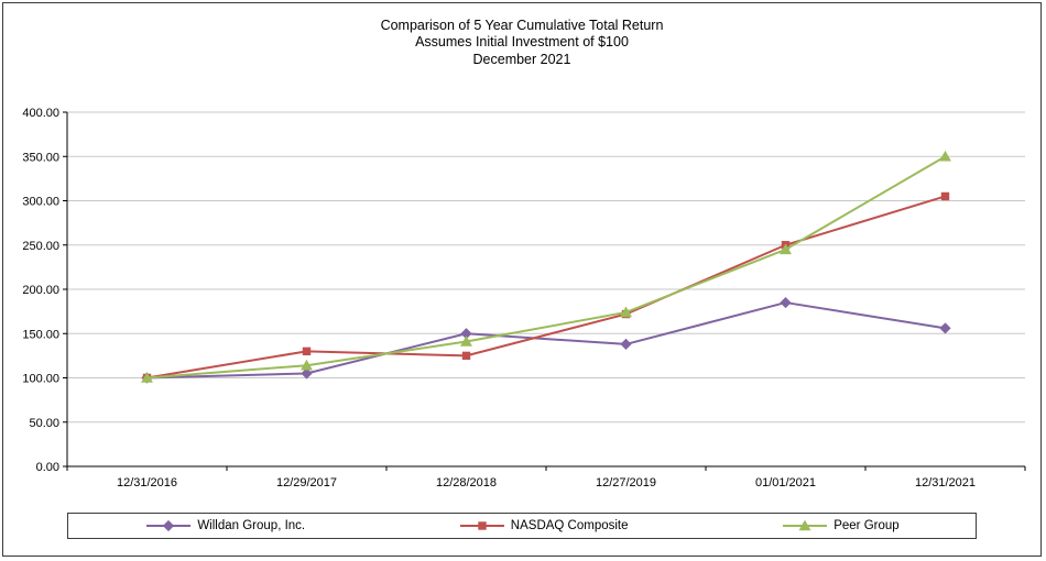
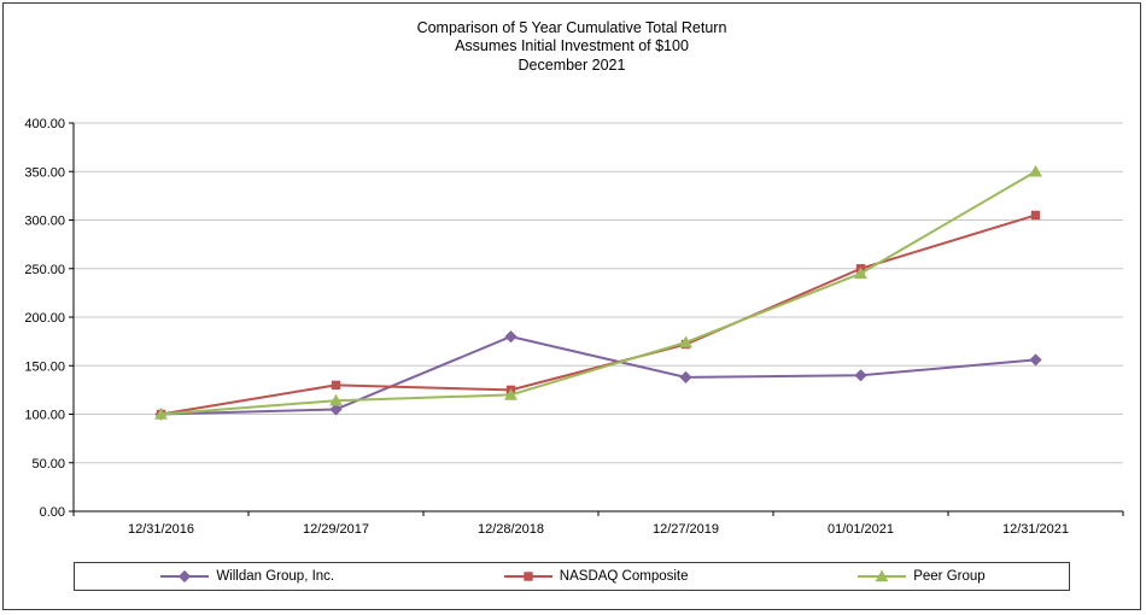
Willdan Group, Inc./12/28/2018: 150 -> 180
Peer Group/12/28/2018: 140 -> 120
Willdan Group, Inc./01/01/2021: 180 -> 140
